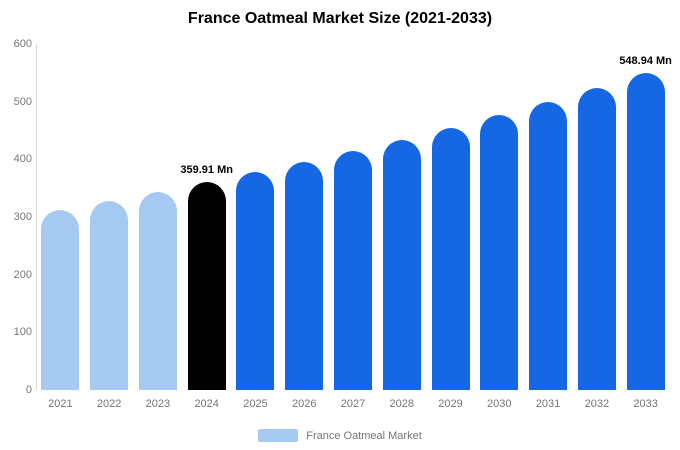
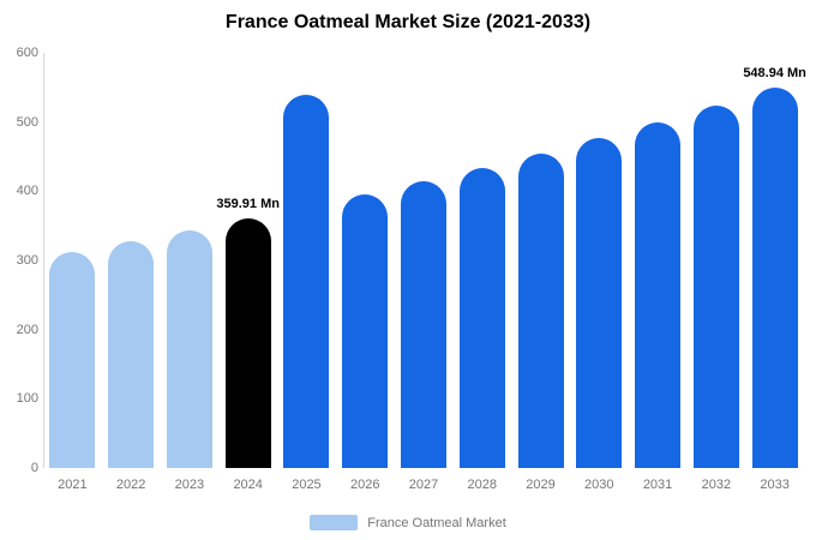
2025: 380 -> 540
